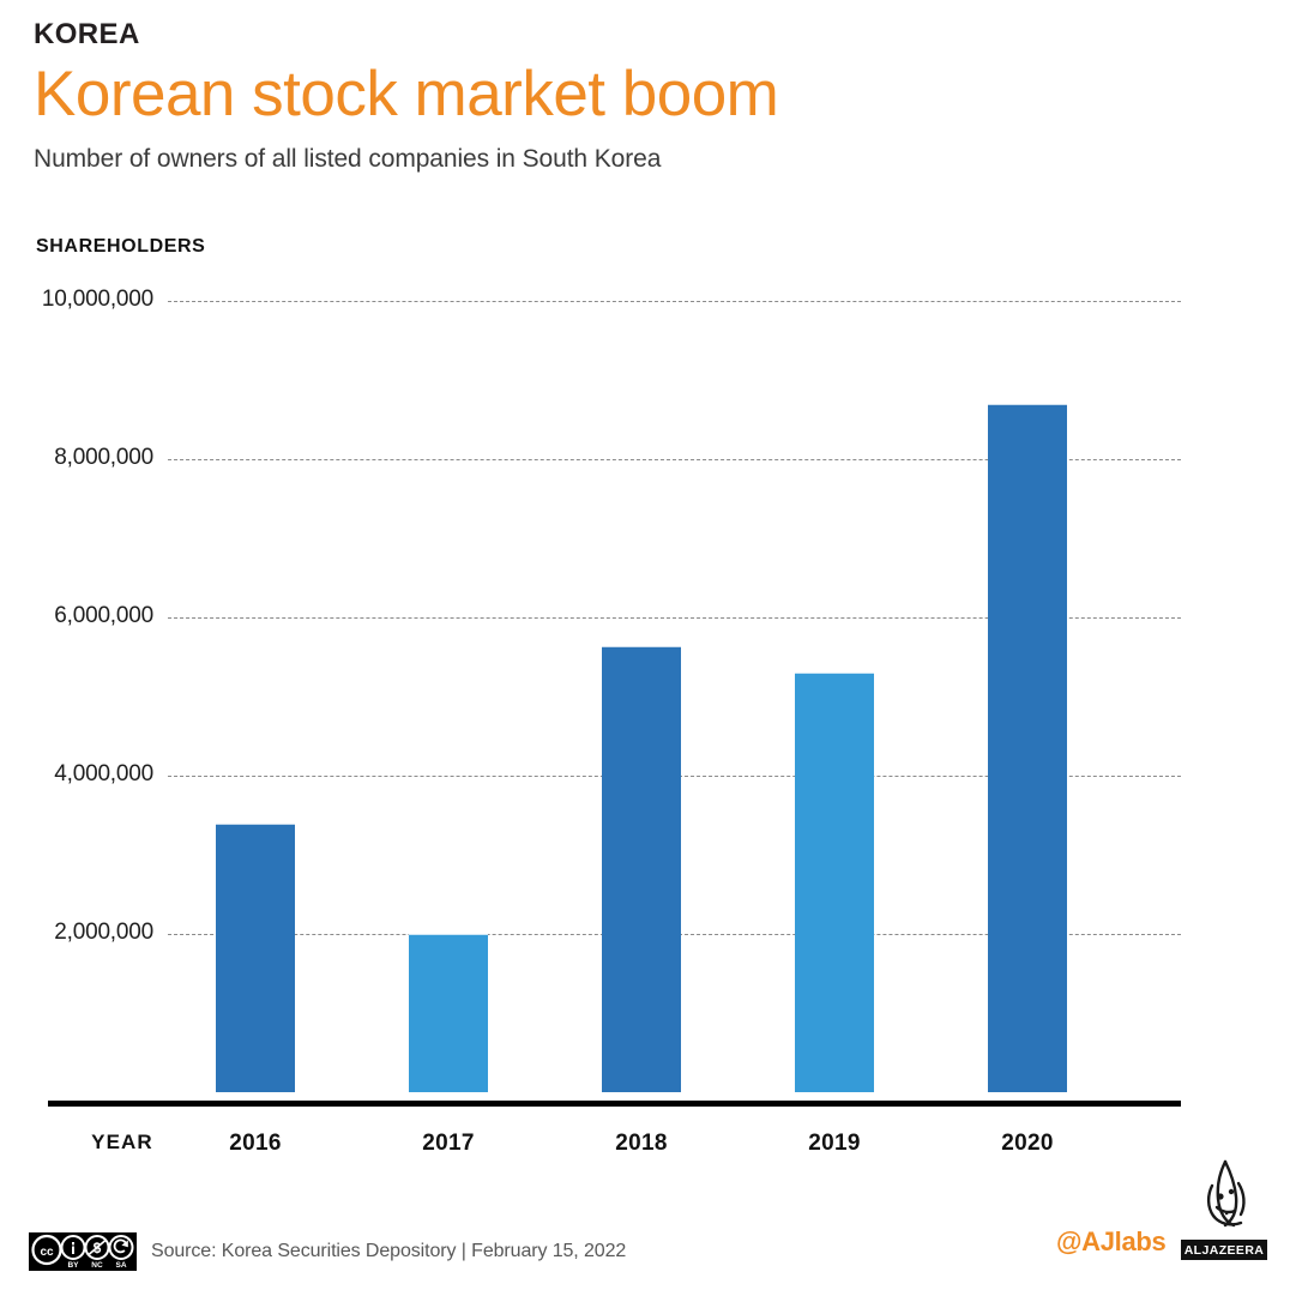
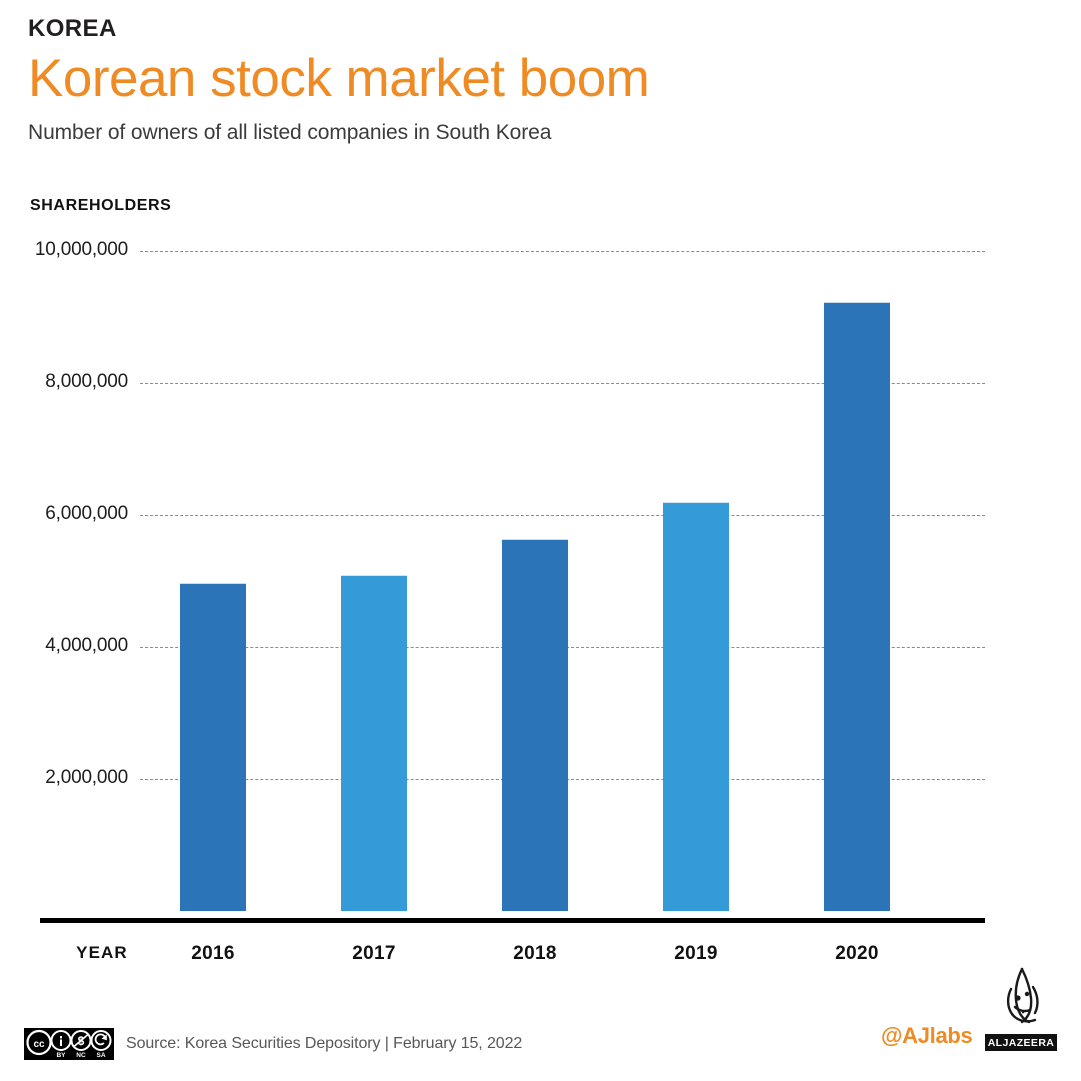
2016: 3400000 -> 5000000
2017: 2000000 -> 5100000
2019: 5300000 -> 6200000
2020: 8700000 -> 9200000
